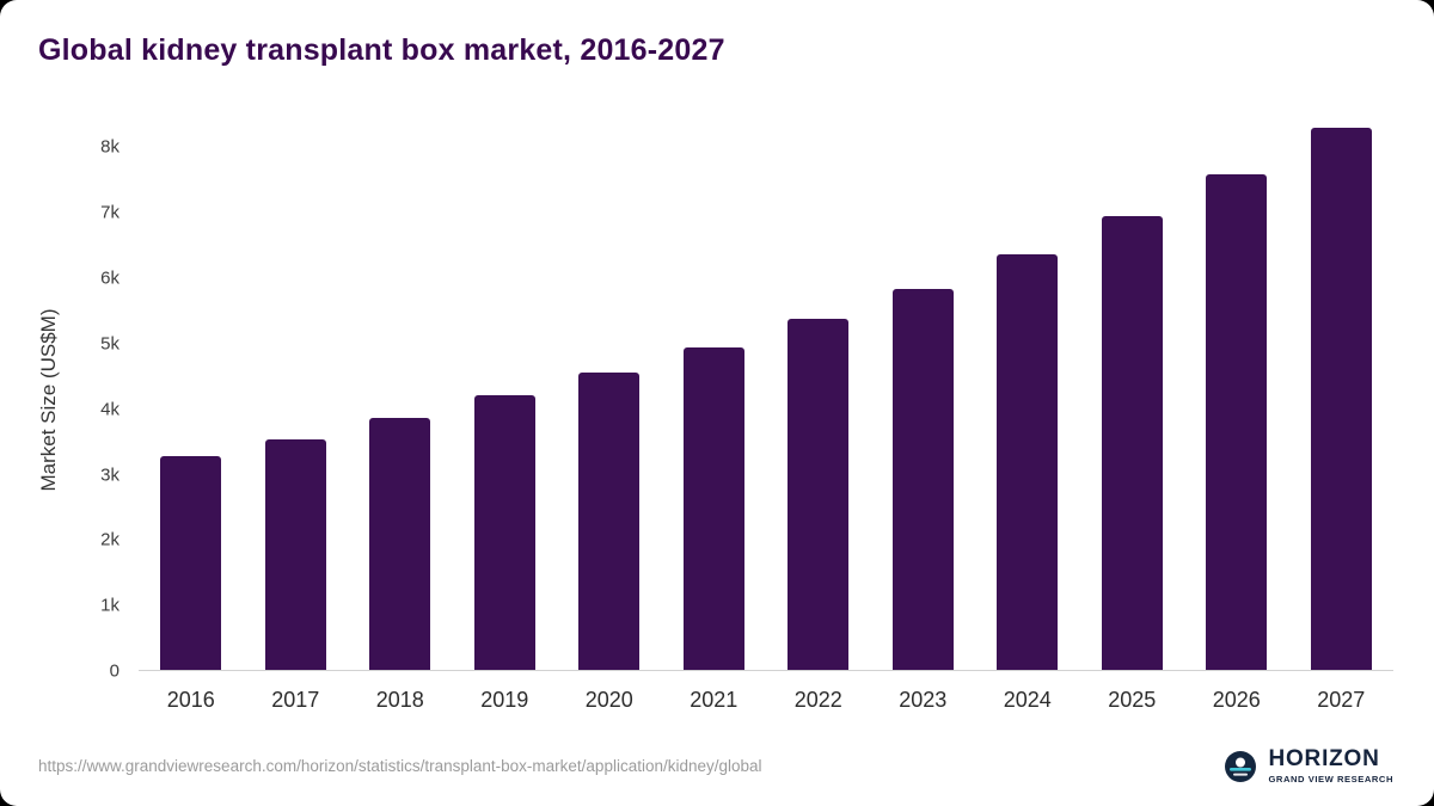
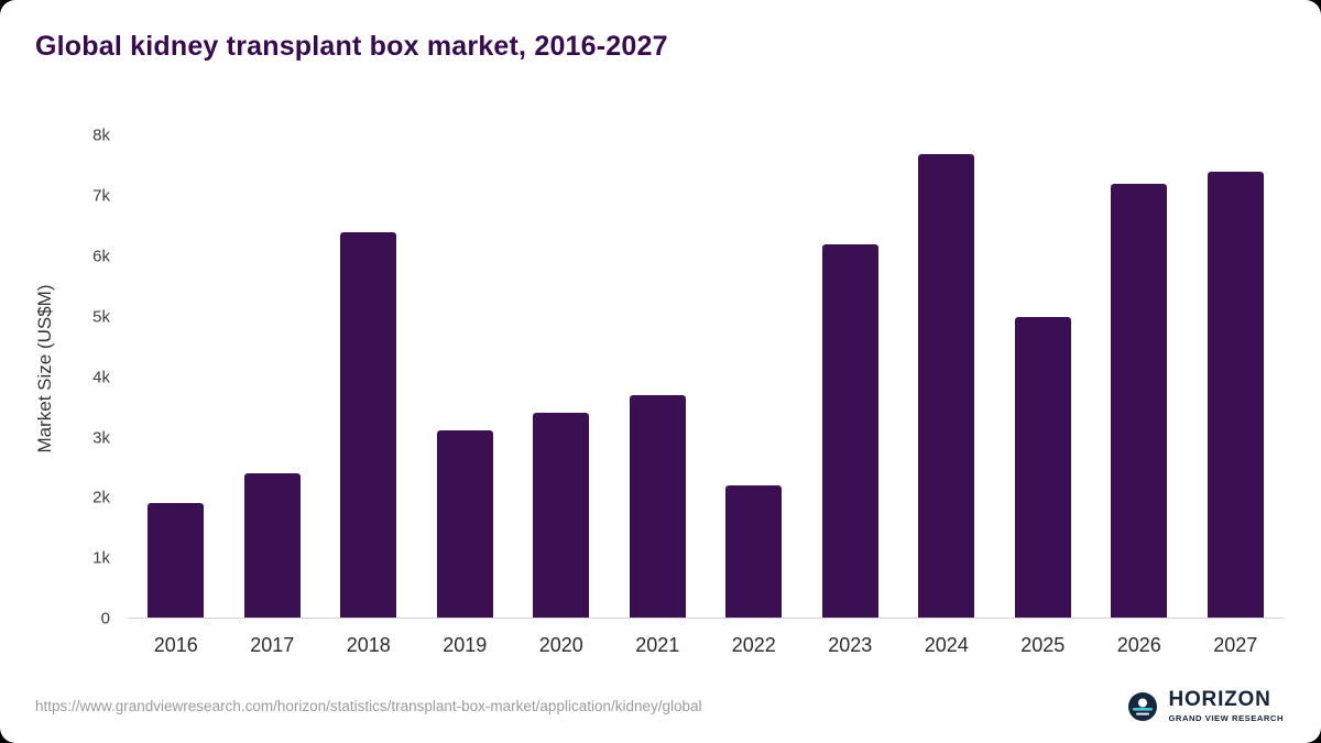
2016: 3.3k -> 1.9k
2017: 3.5k -> 2.4k
2018: 3.9k -> 6.4k
2019: 4.2k -> 3.1k
2020: 4.6k -> 3.4k
2021: 4.9k -> 3.7k
2022: 5.4k -> 2.2k
2023: 5.8k -> 6.2k
2024: 6.4k -> 7.7k
2025: 6.9k -> 5.0k
2026: 7.6k -> 7.2k
2027: 8.3k -> 7.4k
